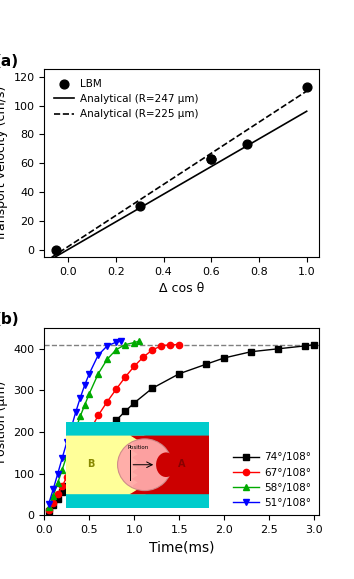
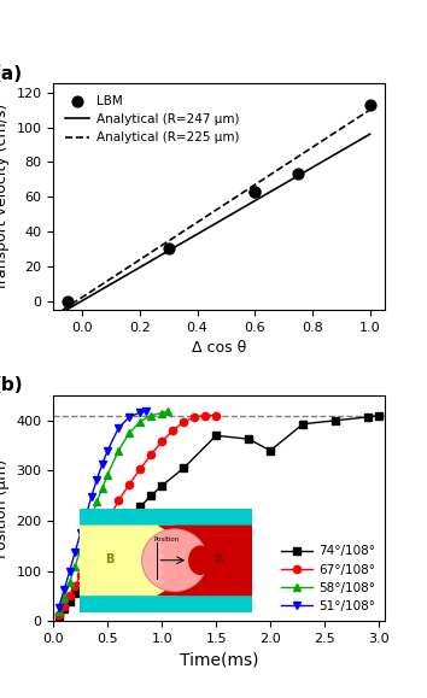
74°/108°/1.5: 340 -> 370
74°/108°/2.0: 378 -> 340
